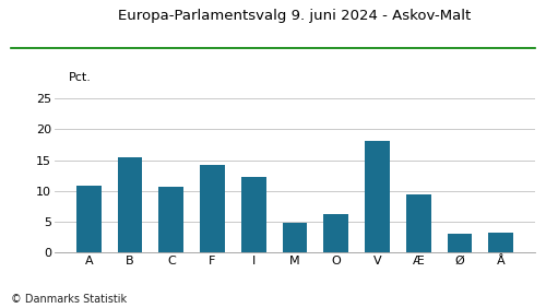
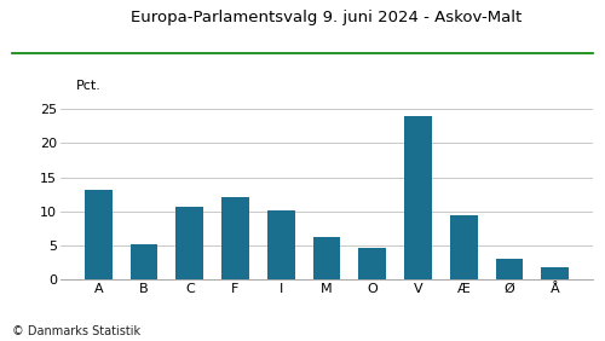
A: 10.8 -> 13.1
B: 15.4 -> 5.1
F: 14.2 -> 12.1
I: 12.2 -> 10.1
M: 4.8 -> 6.3
O: 6.2 -> 4.6
V: 18.2 -> 23.9
Å: 3.2 -> 1.8
